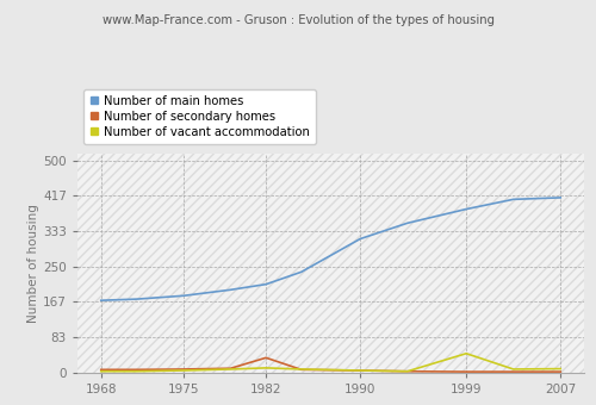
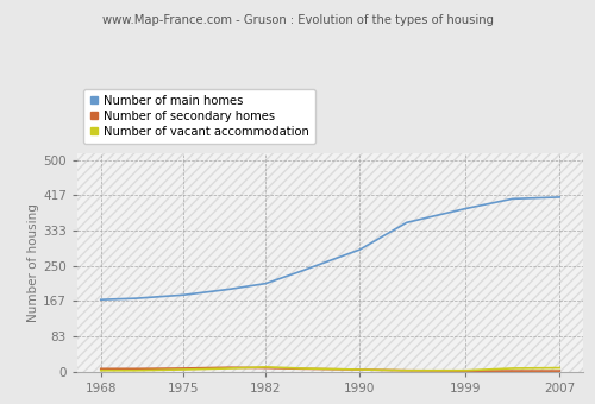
Number of secondary homes/1982: 35 -> 9
Number of main homes/1990: 315 -> 288
Number of vacant accommodation/1999: 45 -> 3
